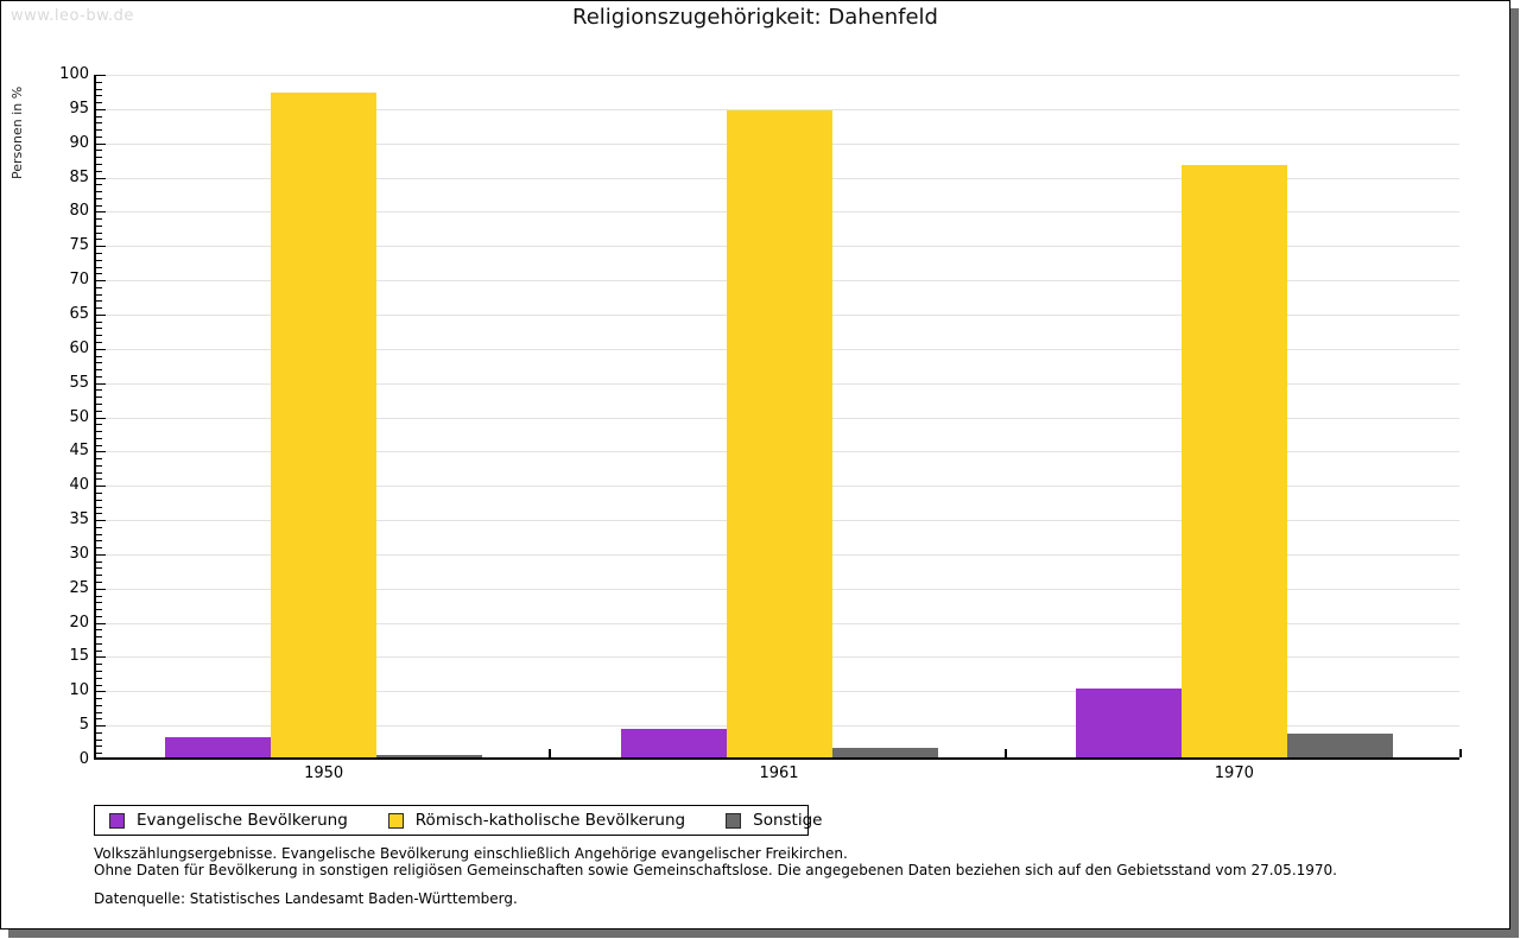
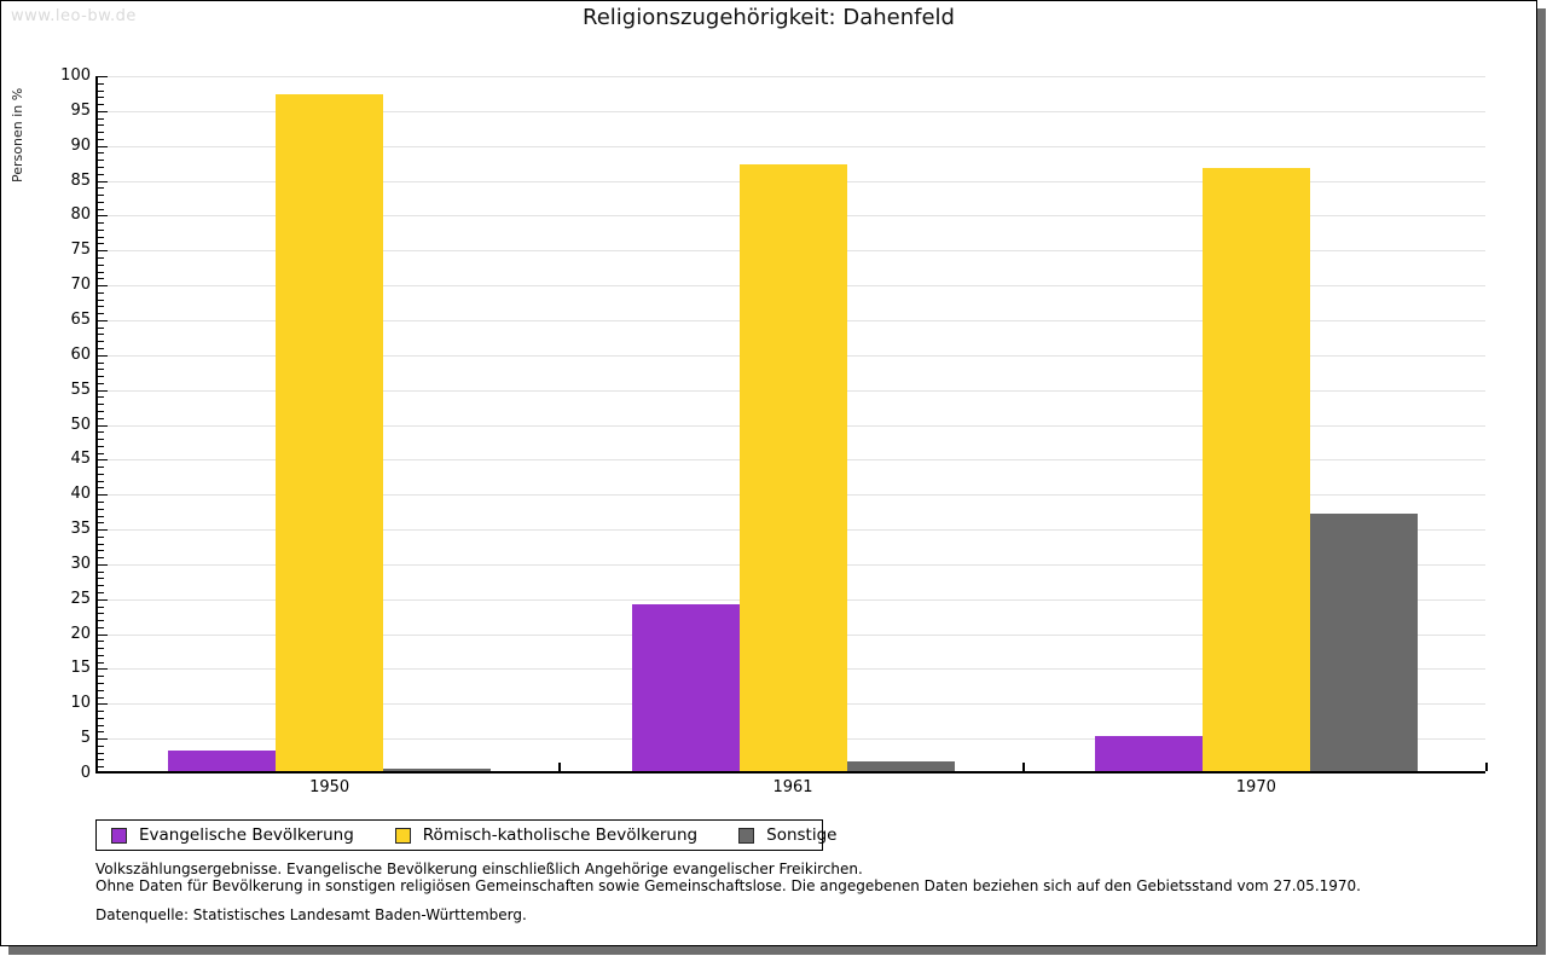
Evangelische Bevölkerung/1961: 4 -> 24
Römisch-katholische Bevölkerung/1961: 94 -> 87
Evangelische Bevölkerung/1970: 10 -> 5
Sonstige/1970: 4 -> 37
